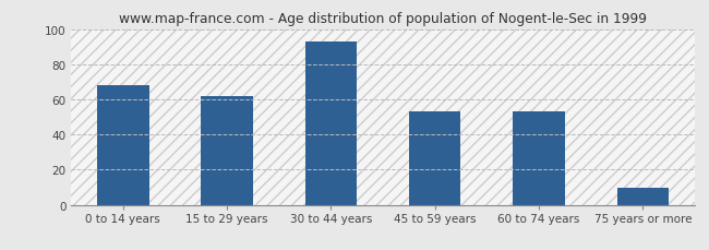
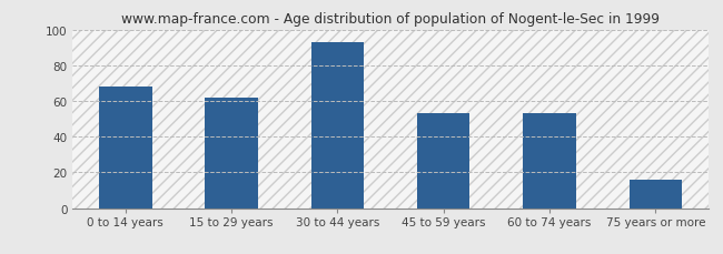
75 years or more: 10 -> 16
